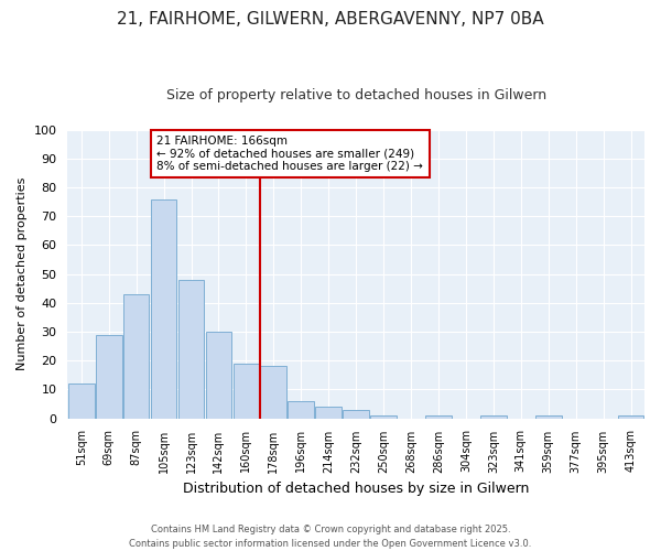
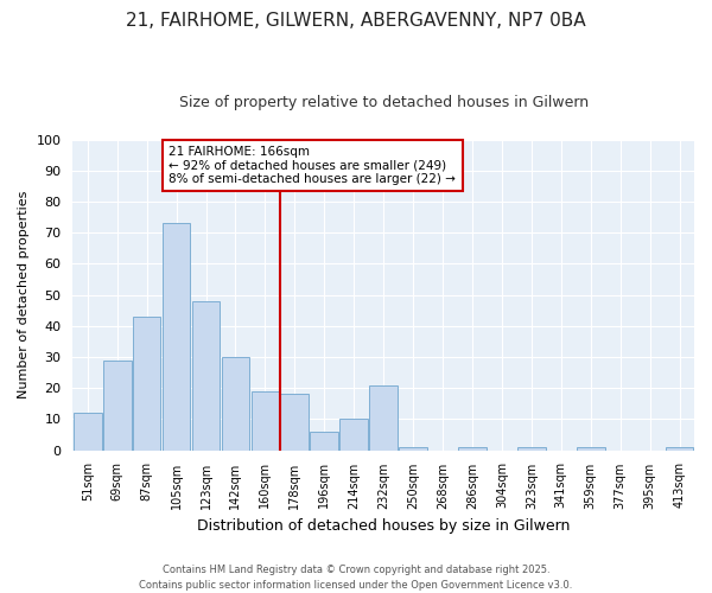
105sqm: 76 -> 73
214sqm: 4 -> 10
232sqm: 3 -> 21
